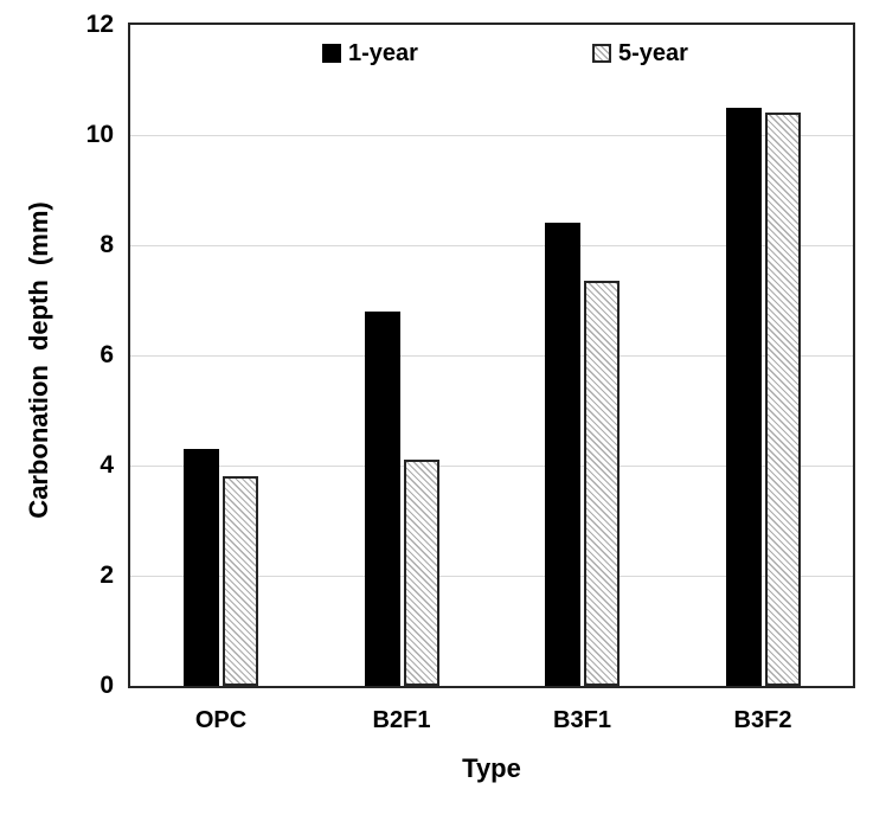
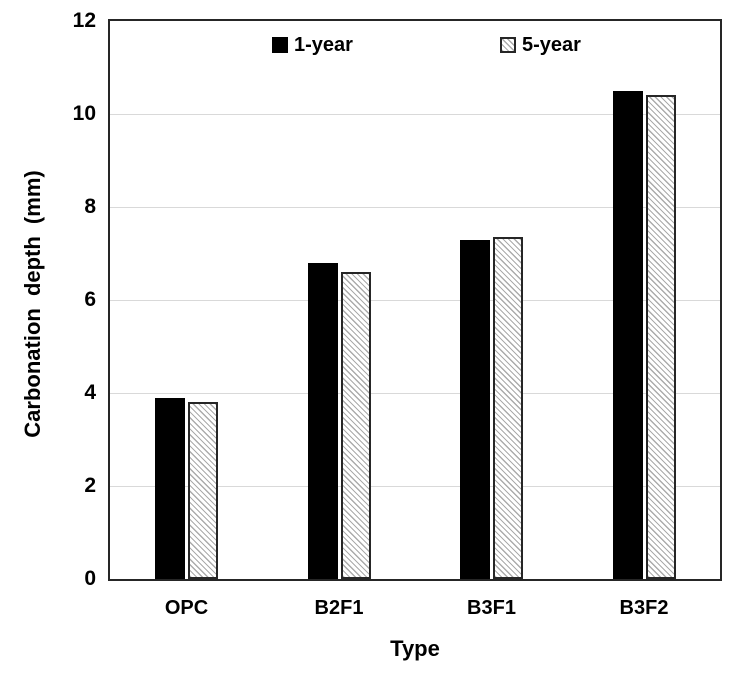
1-year/OPC: 4.3 -> 3.9
5-year/B2F1: 4.1 -> 6.6
1-year/B3F1: 8.4 -> 7.3
